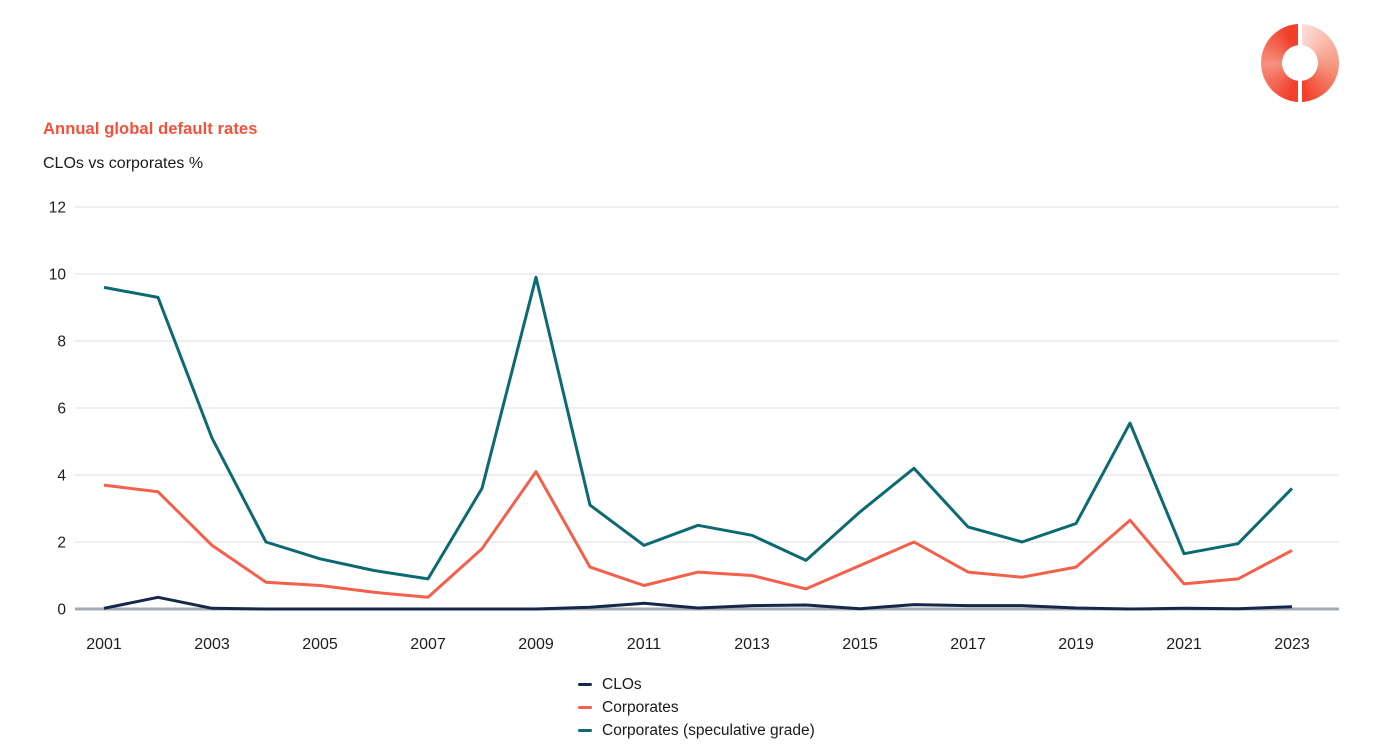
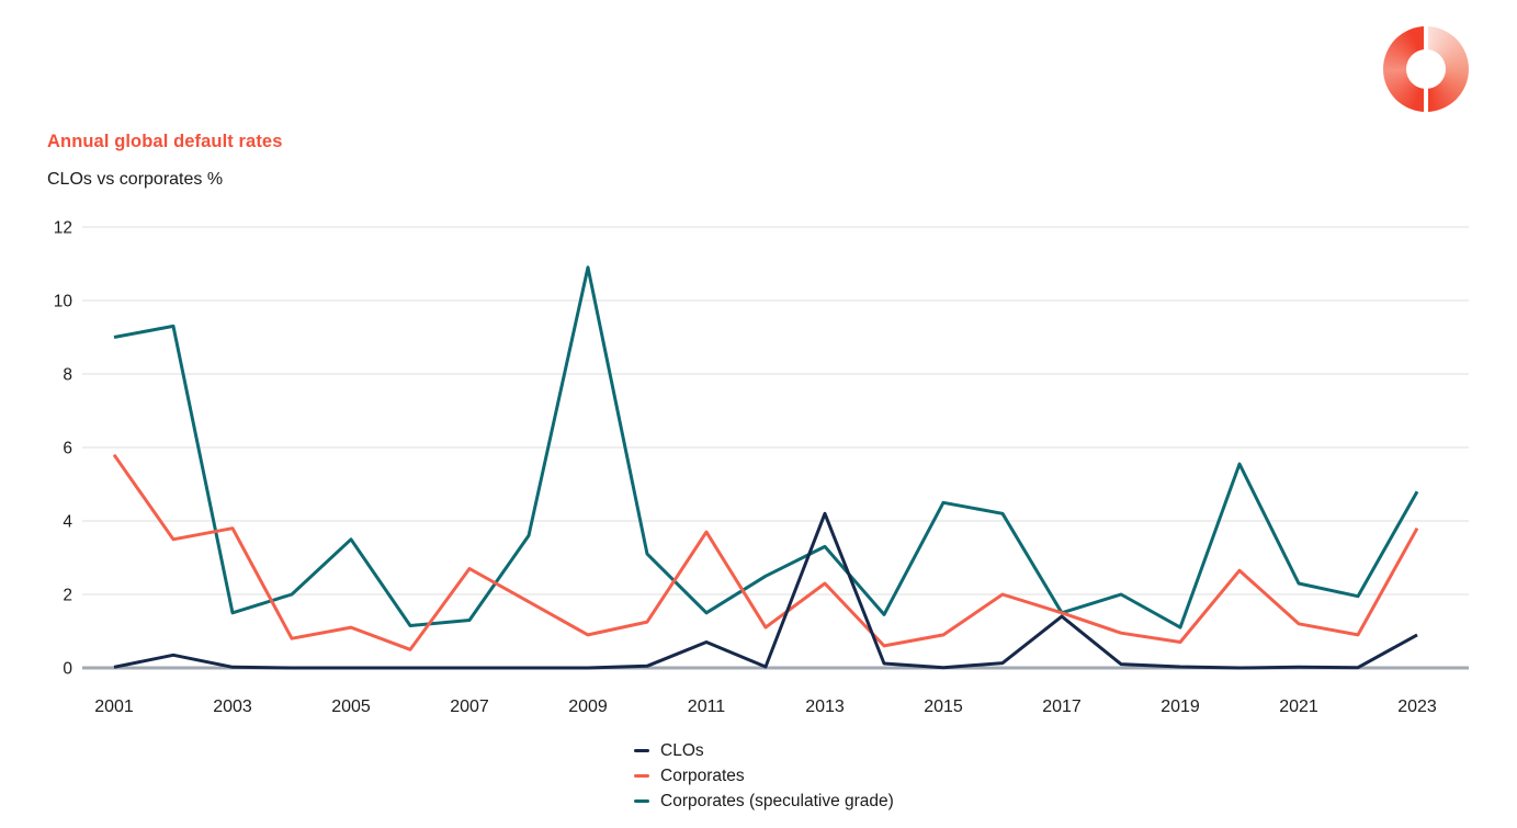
Corporates/2001: 3.7 -> 5.8
Corporates (speculative grade)/2001: 9.6 -> 9.0
Corporates/2003: 1.9 -> 3.8
Corporates (speculative grade)/2003: 5.1 -> 1.5
Corporates/2005: 0.7 -> 1.1
Corporates (speculative grade)/2005: 1.5 -> 3.5
Corporates/2007: 0.3 -> 2.7
Corporates (speculative grade)/2007: 0.9 -> 1.3
Corporates/2009: 4.1 -> 0.9
Corporates (speculative grade)/2009: 9.9 -> 10.9
CLOs/2011: 0.2 -> 0.7
Corporates/2011: 0.7 -> 3.7
Corporates (speculative grade)/2011: 1.9 -> 1.5
CLOs/2013: 0.1 -> 4.2
Corporates/2013: 1.0 -> 2.3
Corporates (speculative grade)/2013: 2.2 -> 3.3
Corporates/2015: 1.3 -> 0.9
Corporates (speculative grade)/2015: 2.9 -> 4.5
CLOs/2017: 0.1 -> 1.4
Corporates/2017: 1.1 -> 1.5
Corporates (speculative grade)/2017: 2.5 -> 1.5
Corporates/2019: 1.2 -> 0.7
Corporates (speculative grade)/2019: 2.5 -> 1.1
Corporates/2021: 0.8 -> 1.2
Corporates (speculative grade)/2021: 1.6 -> 2.3
CLOs/2023: 0.1 -> 0.9
Corporates/2023: 1.8 -> 3.8
Corporates (speculative grade)/2023: 3.6 -> 4.8
